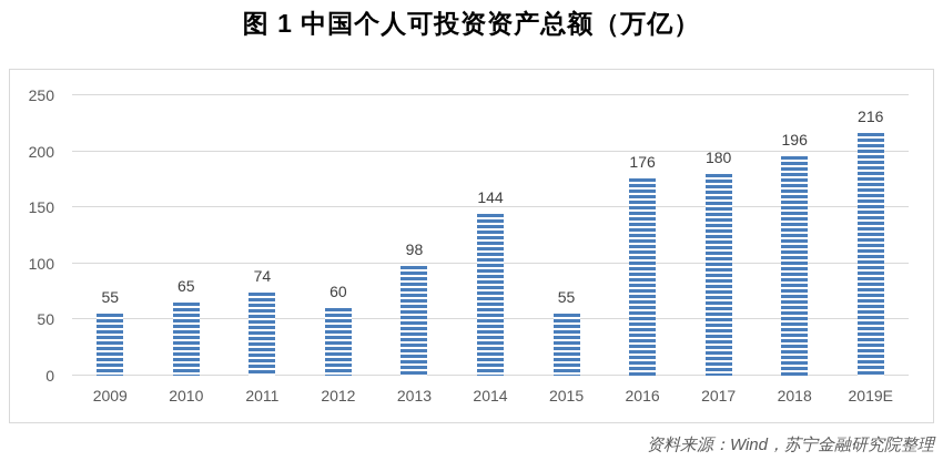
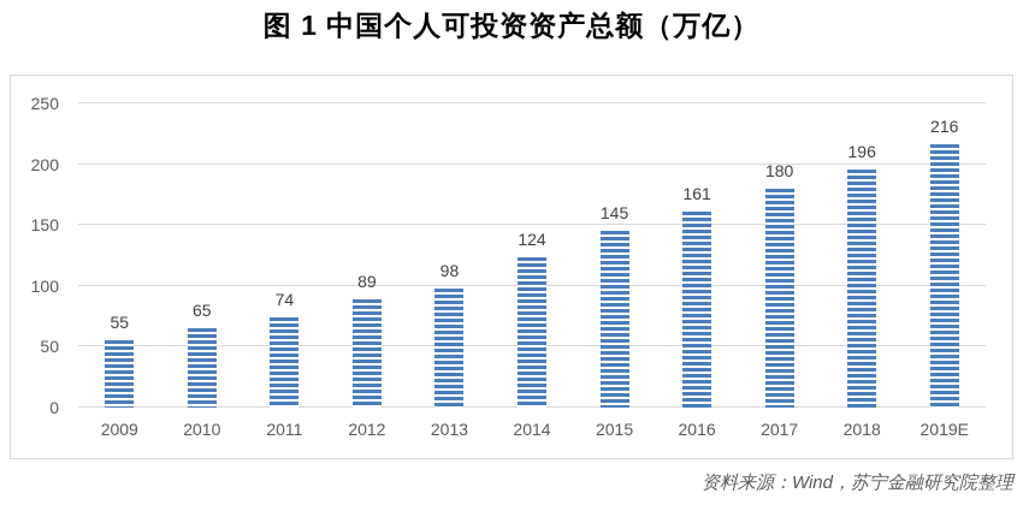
2012: 60 -> 89
2014: 144 -> 124
2015: 55 -> 145
2016: 176 -> 161
